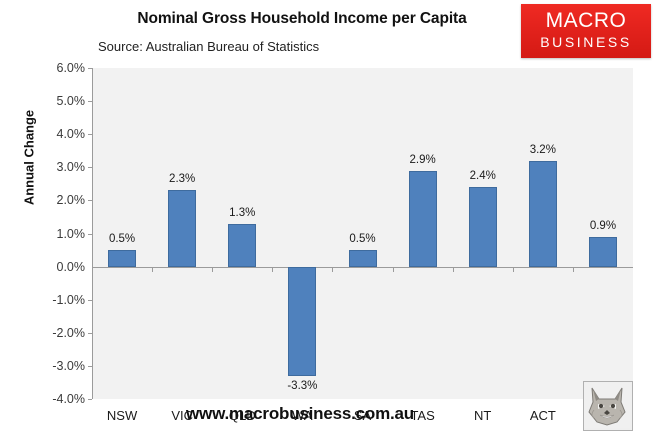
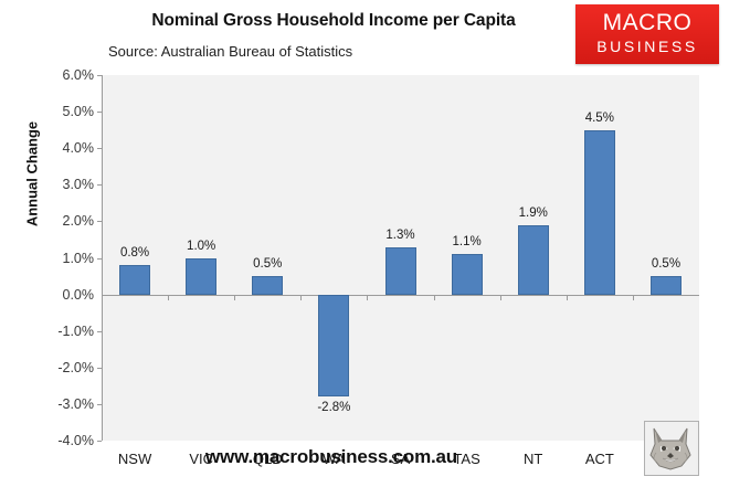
NSW: 0.5% -> 0.8%
VIC: 2.3% -> 1.0%
QLD: 1.3% -> 0.5%
WA: -3.3% -> -2.8%
SA: 0.5% -> 1.3%
TAS: 2.9% -> 1.1%
NT: 2.4% -> 1.9%
ACT: 3.2% -> 4.5%
Aust: 0.9% -> 0.5%
